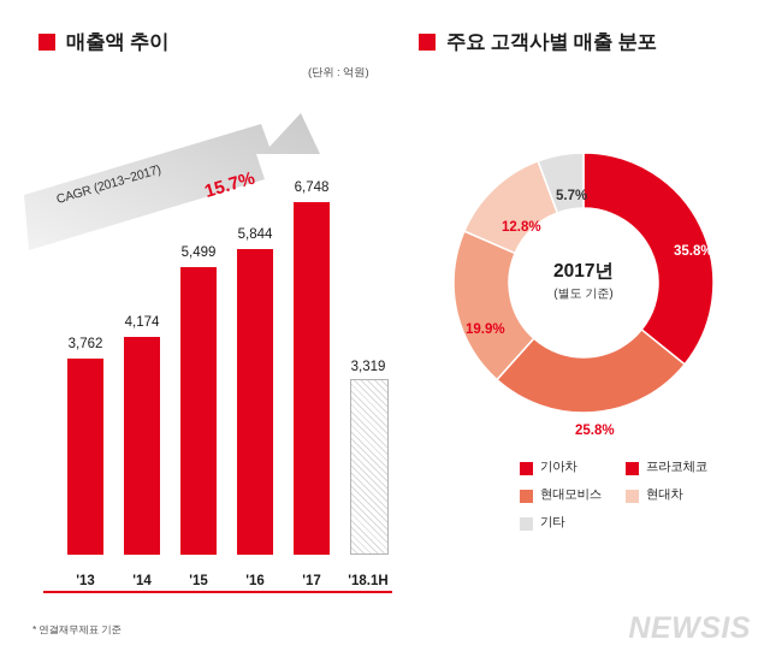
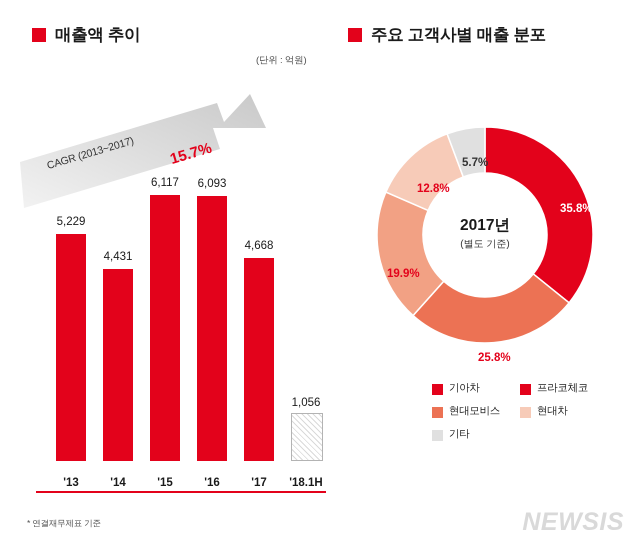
매출액 추이/'13: 3,762 -> 5,229
매출액 추이/'14: 4,174 -> 4,431
매출액 추이/'15: 5,499 -> 6,117
매출액 추이/'16: 5,844 -> 6,093
매출액 추이/'17: 6,748 -> 4,668
매출액 추이/'18.1H: 3,319 -> 1,056
